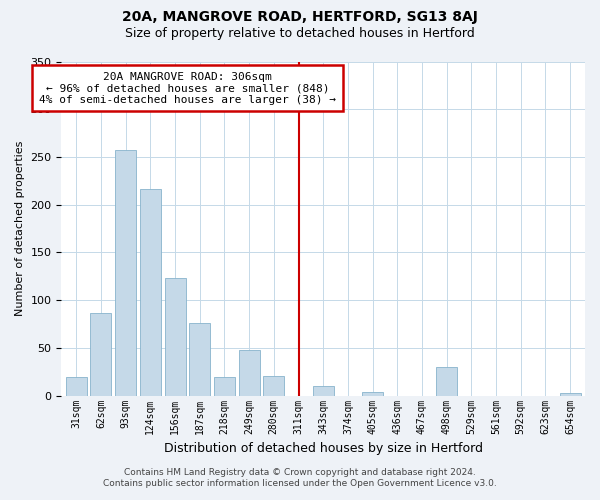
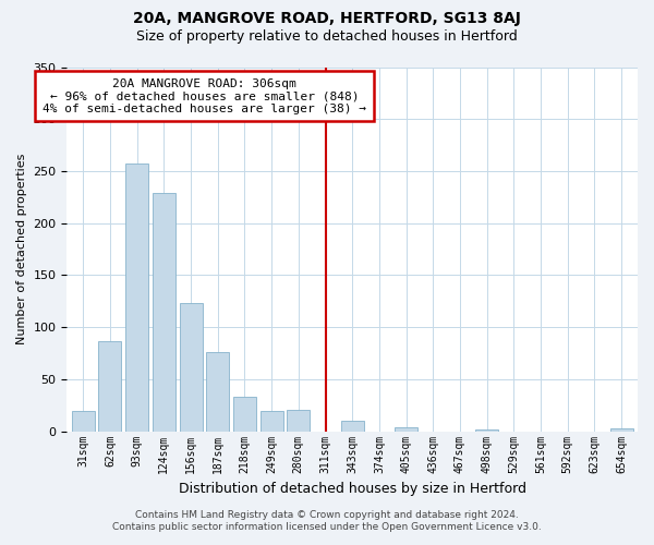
124sqm: 216 -> 229
218sqm: 20 -> 33
249sqm: 48 -> 20
498sqm: 30 -> 2
